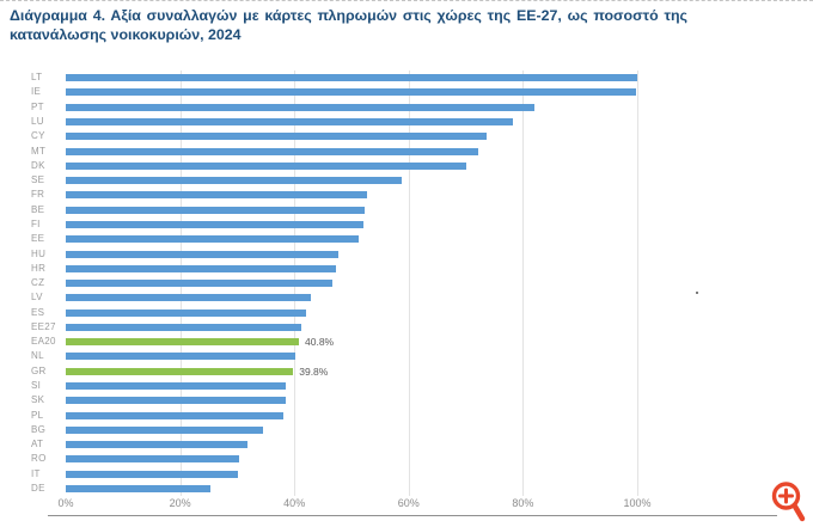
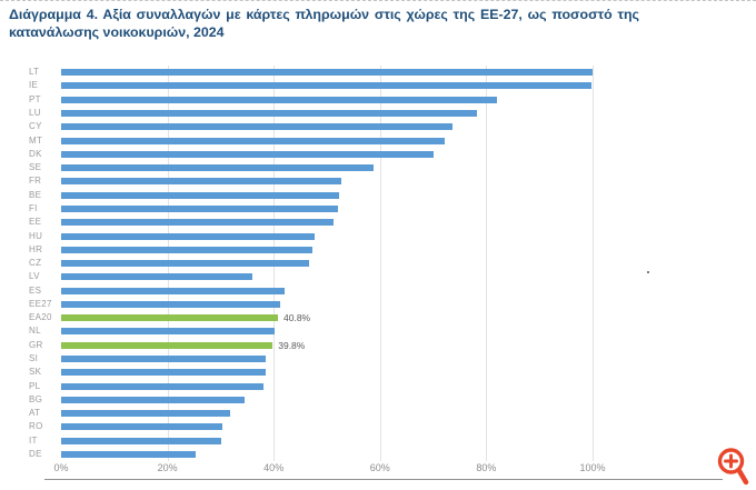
LV: 43% -> 36%
